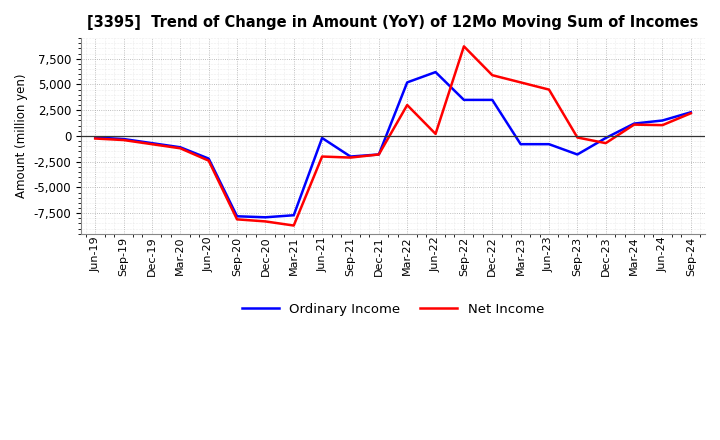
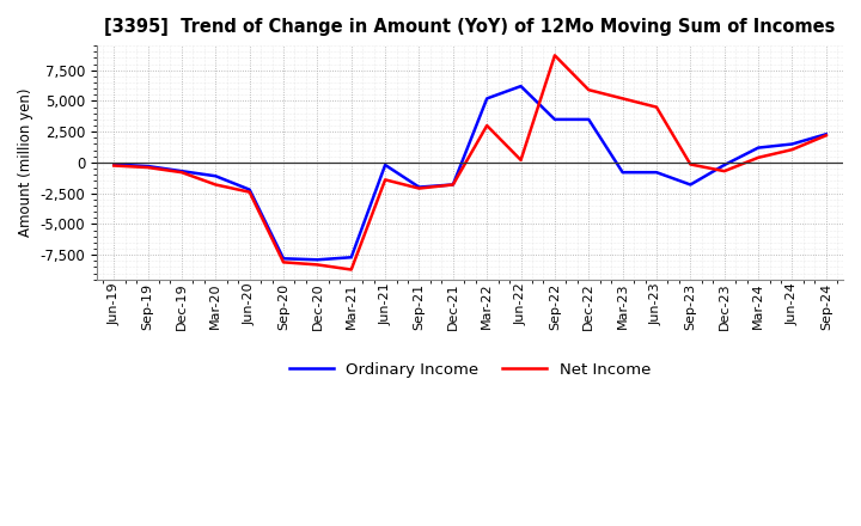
Net Income/Mar-20: -1,200 -> -1,800
Net Income/Jun-21: -2,000 -> -1,400
Net Income/Mar-24: 1,100 -> 400
